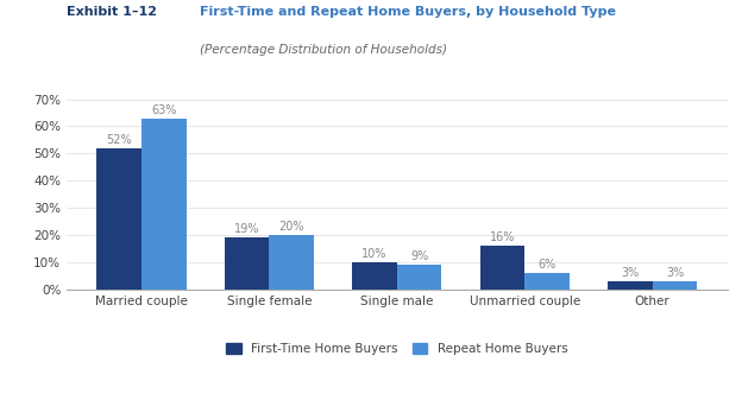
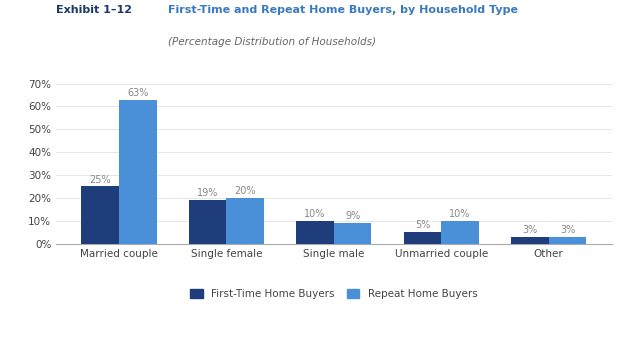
First-Time Home Buyers/Married couple: 52% -> 25%
First-Time Home Buyers/Unmarried couple: 16% -> 5%
Repeat Home Buyers/Unmarried couple: 6% -> 10%
